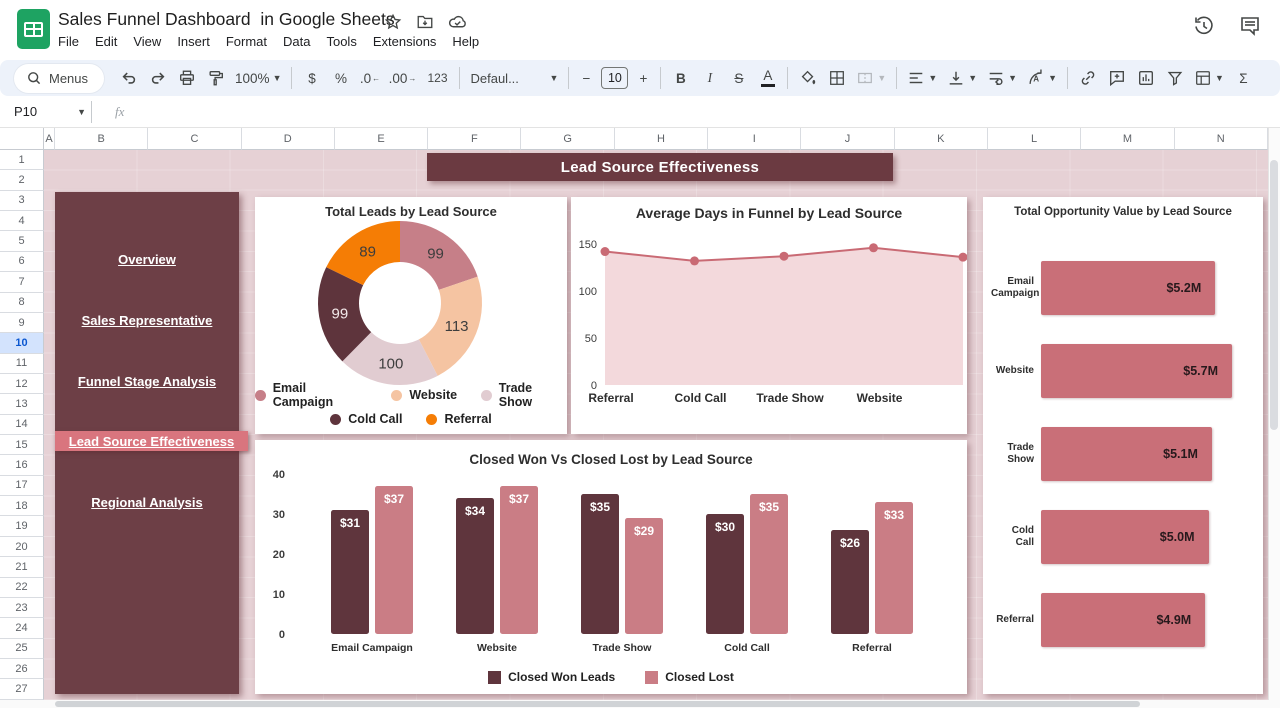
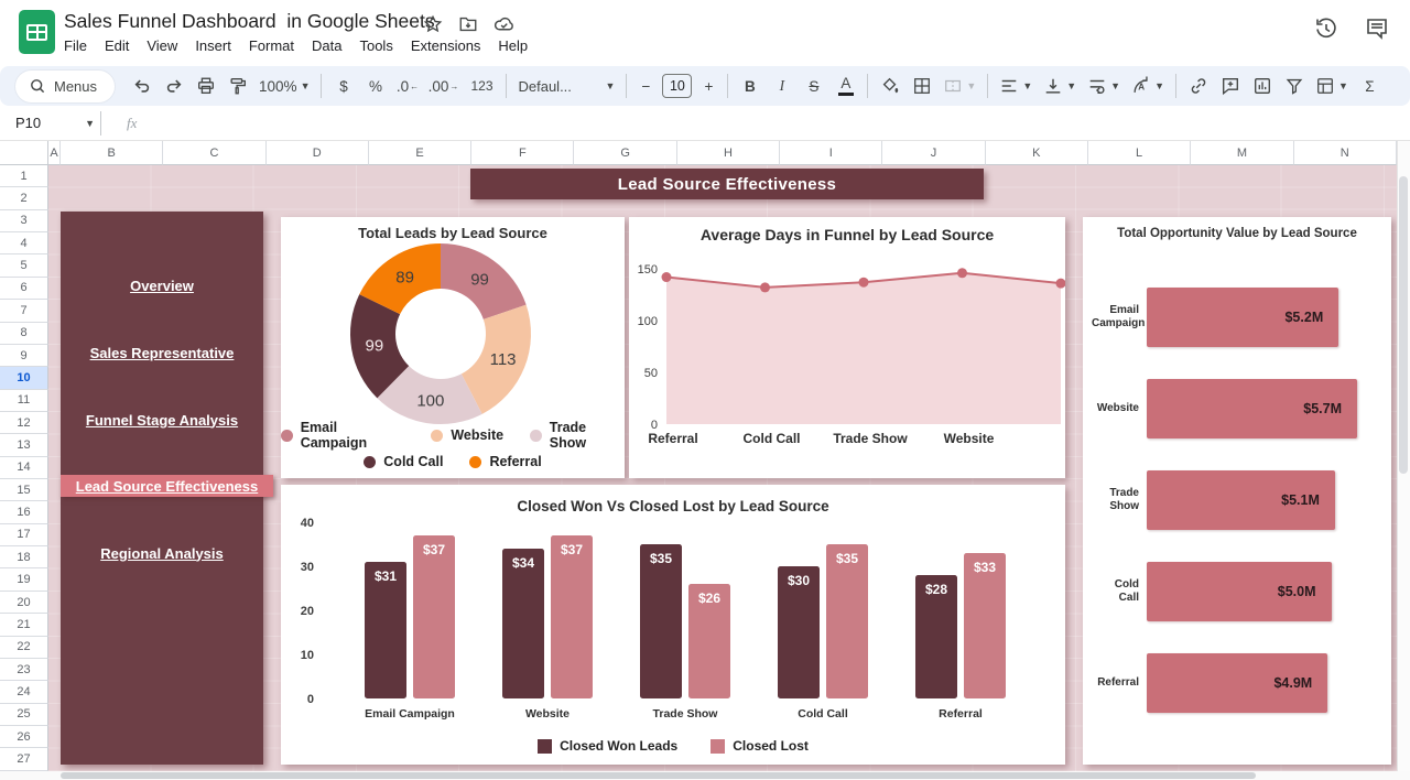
Closed Won Vs Closed Lost by Lead Source/Closed Lost/Trade Show: $29 -> $26
Closed Won Vs Closed Lost by Lead Source/Closed Won Leads/Referral: $26 -> $28
